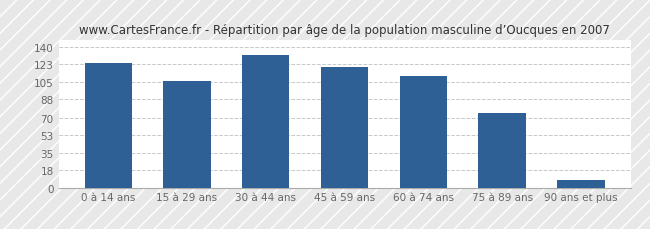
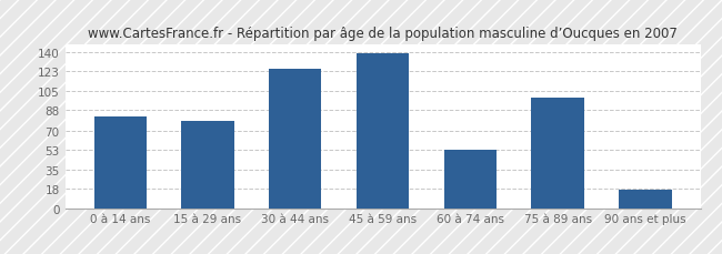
0 à 14 ans: 124 -> 82
15 à 29 ans: 106 -> 78
30 à 44 ans: 132 -> 125
45 à 59 ans: 120 -> 139
60 à 74 ans: 111 -> 53
75 à 89 ans: 74 -> 99
90 ans et plus: 8 -> 17
